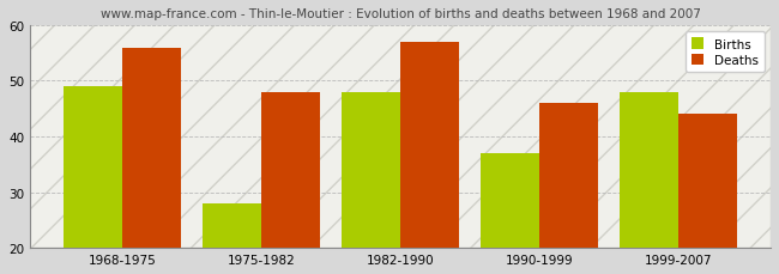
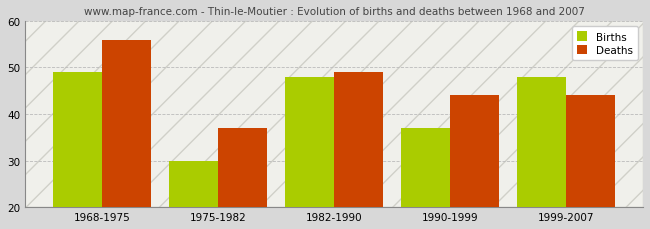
Births/1975-1982: 28 -> 30
Deaths/1975-1982: 48 -> 37
Deaths/1982-1990: 57 -> 49
Deaths/1990-1999: 46 -> 44
